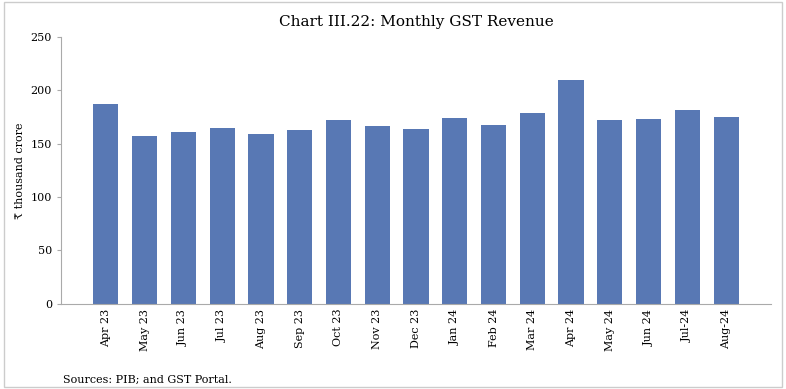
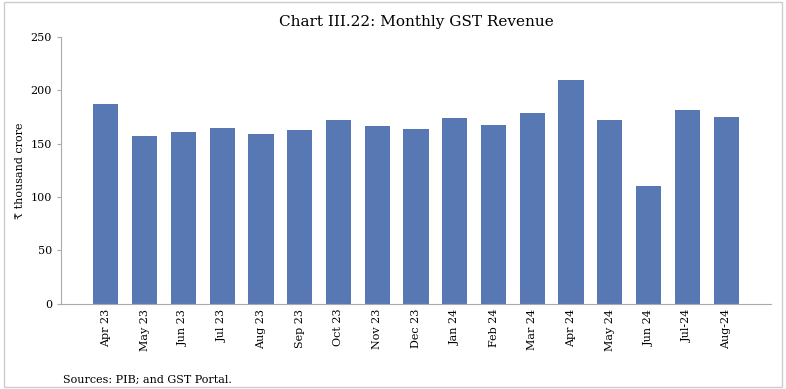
Jun 24: 173 -> 110
